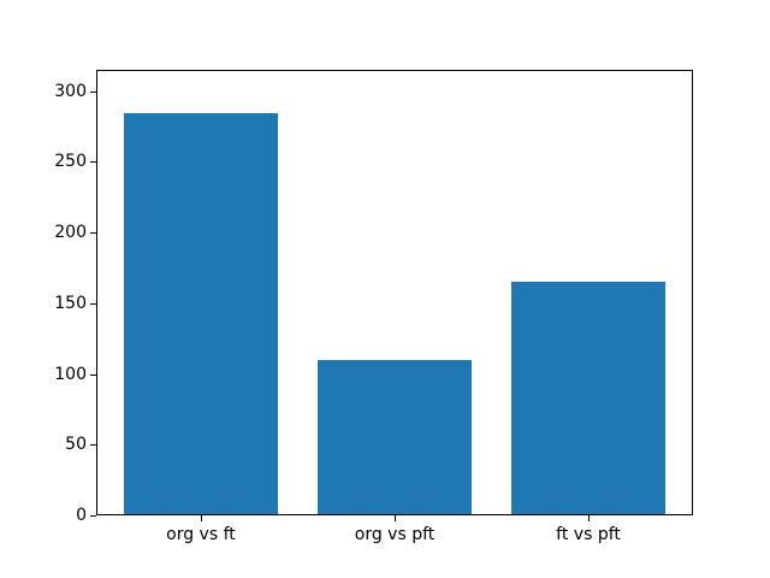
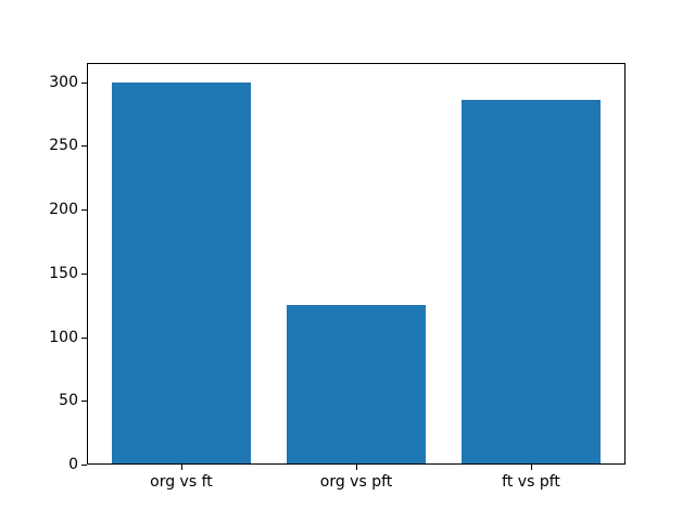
org vs ft: 284 -> 300
org vs pft: 110 -> 125
ft vs pft: 165 -> 286
